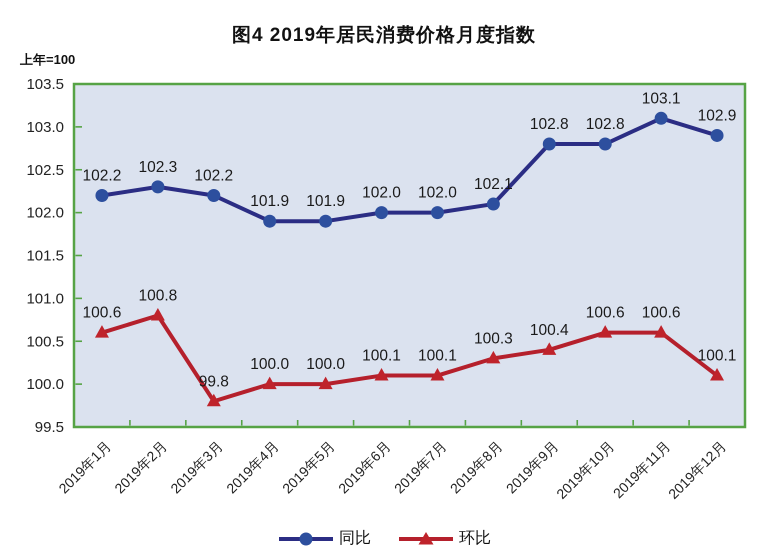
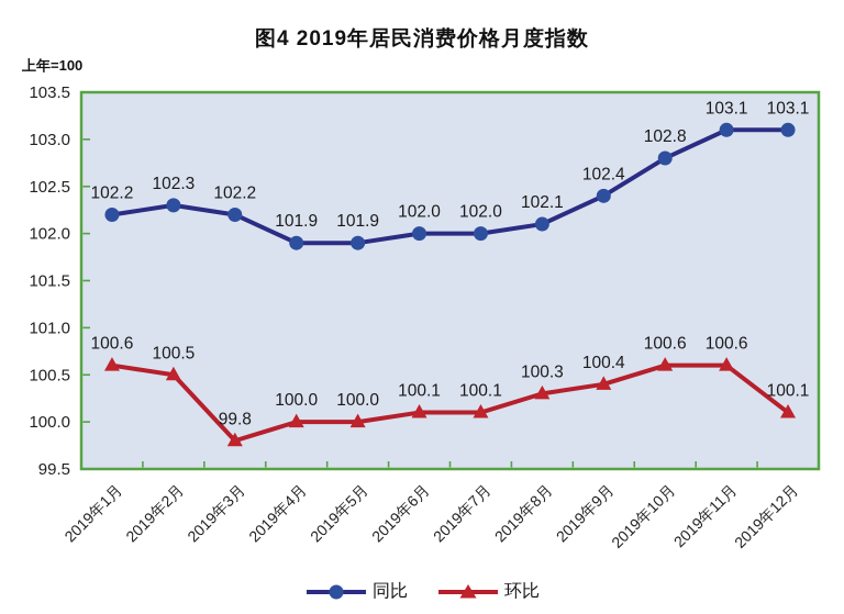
环比/2019年2月: 100.8 -> 100.5
同比/2019年9月: 102.8 -> 102.4
同比/2019年12月: 102.9 -> 103.1
